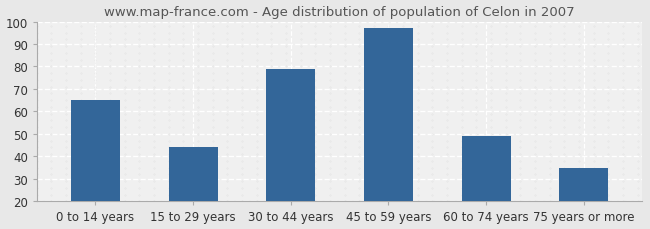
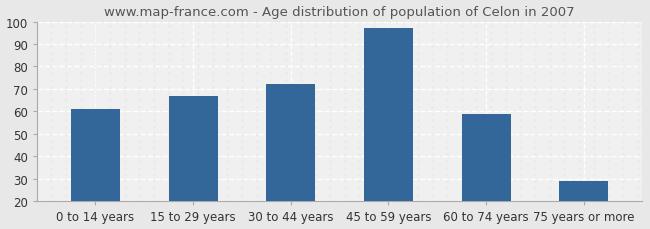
0 to 14 years: 65 -> 61
15 to 29 years: 44 -> 67
30 to 44 years: 79 -> 72
60 to 74 years: 49 -> 59
75 years or more: 35 -> 29
